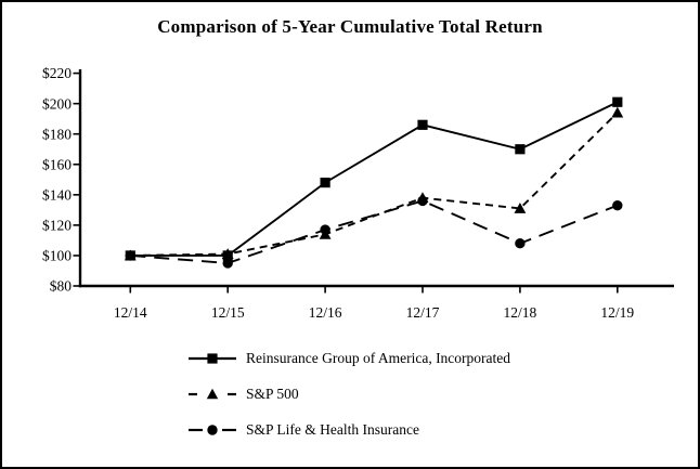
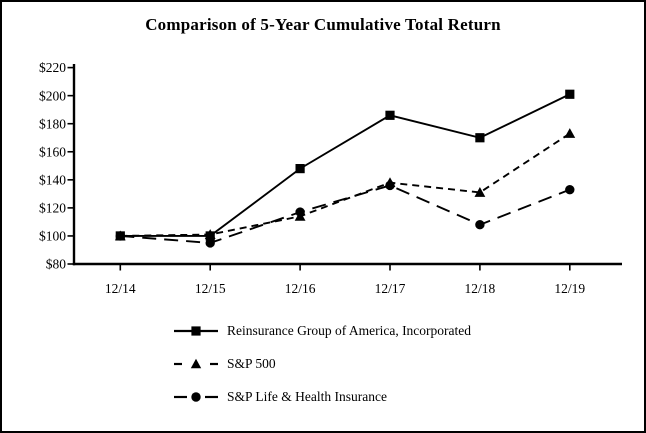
S&P 500/12/19: $194 -> $173
